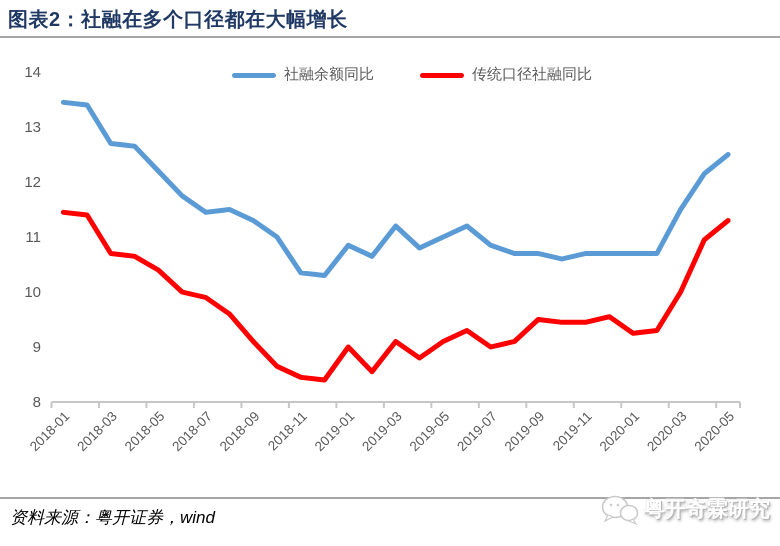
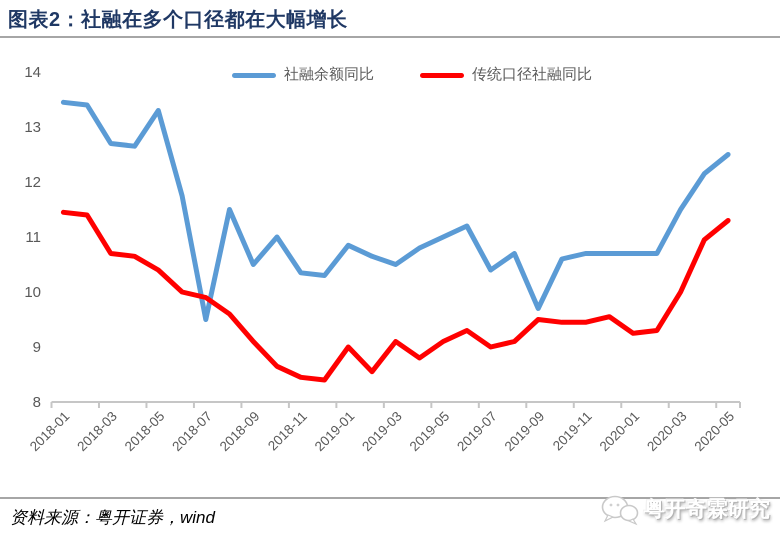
社融余额同比/2018-05: 12.2 -> 13.3
社融余额同比/2018-07: 11.4 -> 9.5
社融余额同比/2018-09: 11.3 -> 10.5
社融余额同比/2019-03: 11.2 -> 10.5
社融余额同比/2019-07: 10.8 -> 10.4
社融余额同比/2019-09: 10.7 -> 9.7
